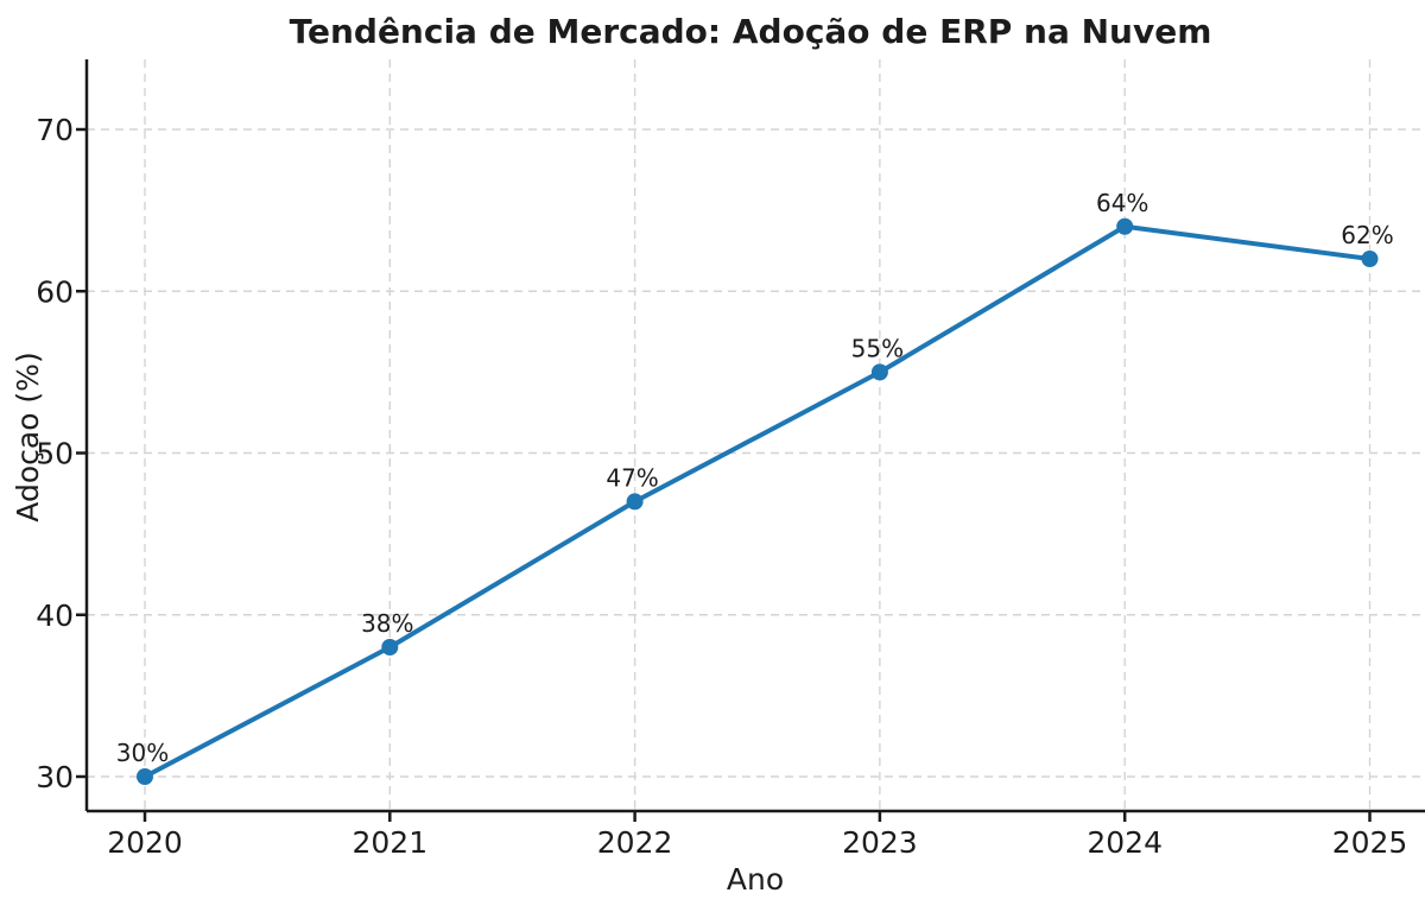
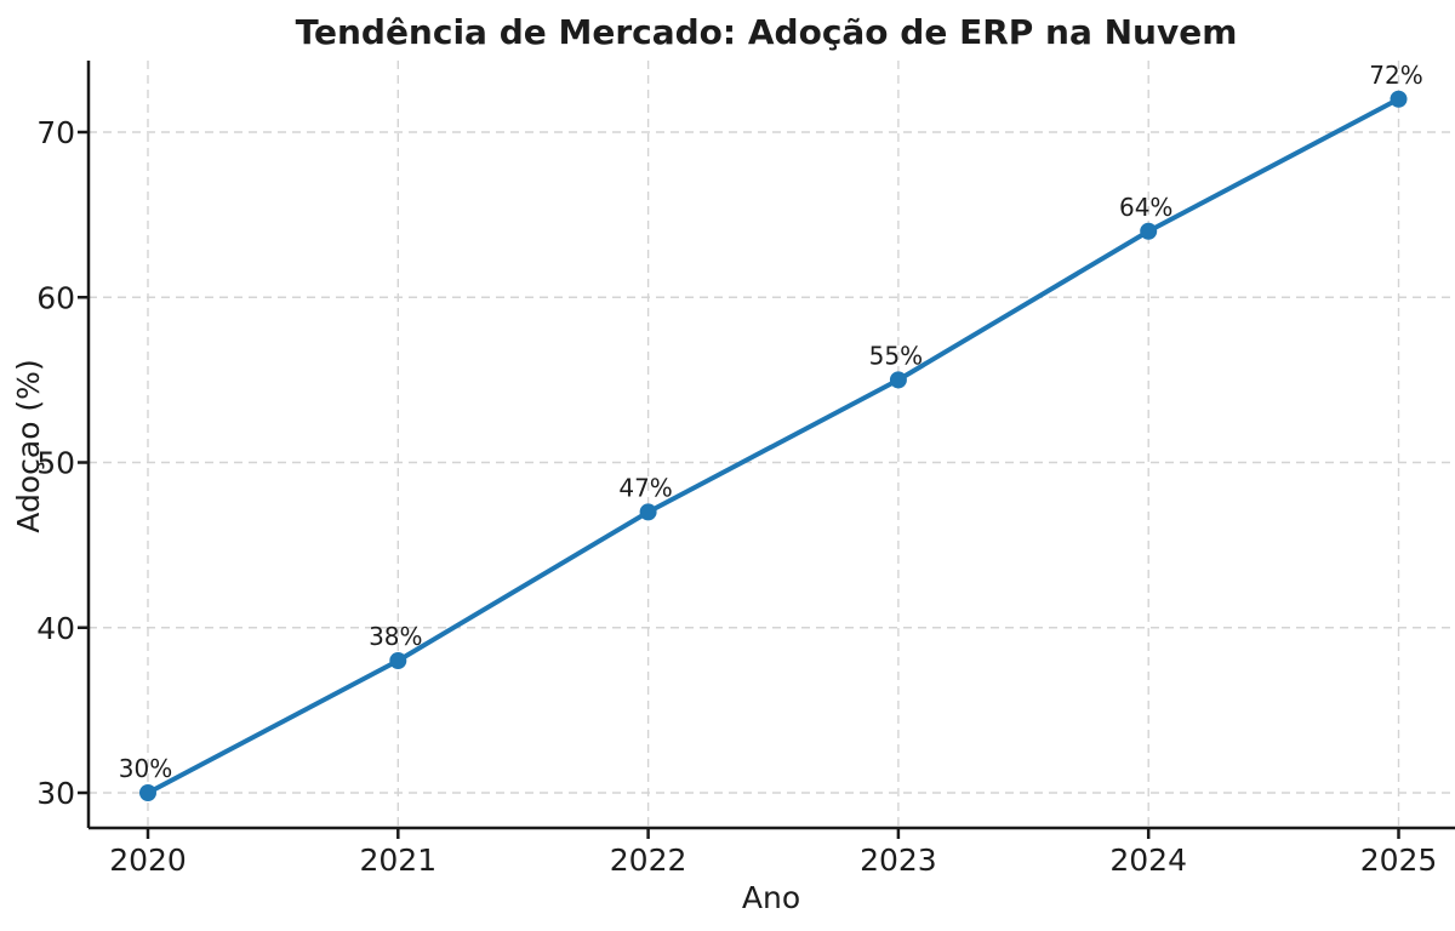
2025: 62% -> 72%
